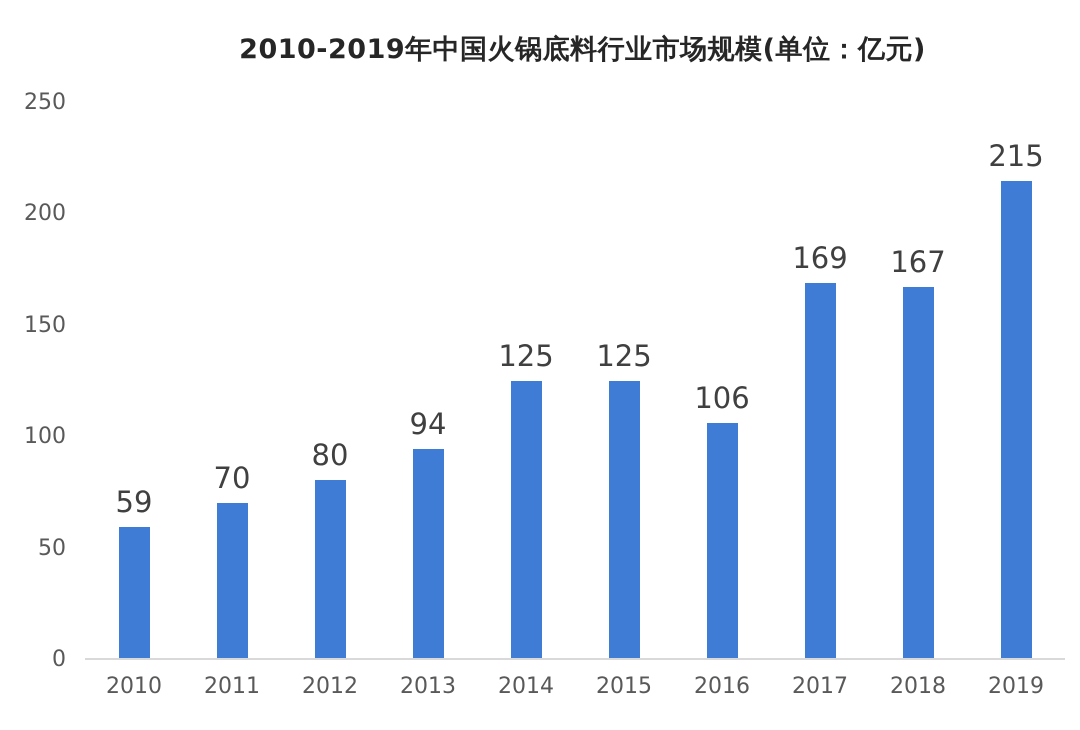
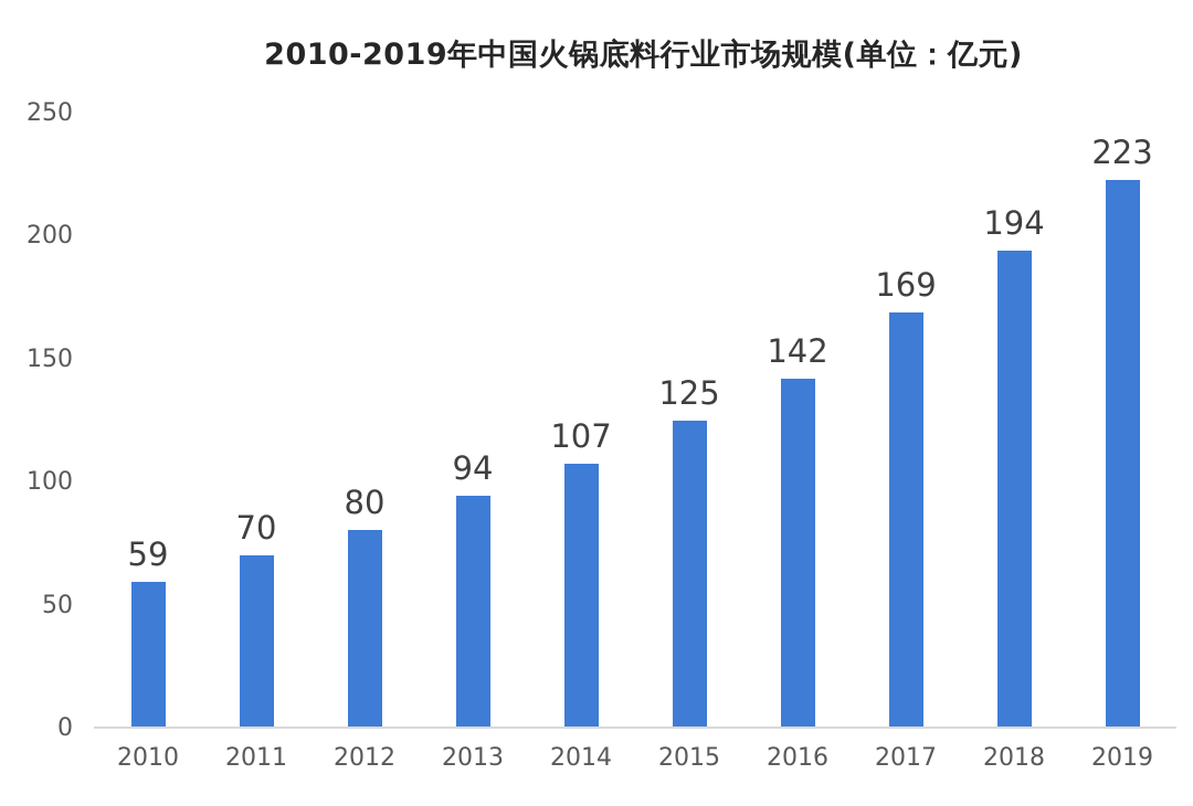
2014: 125 -> 107
2016: 106 -> 142
2018: 167 -> 194
2019: 215 -> 223
